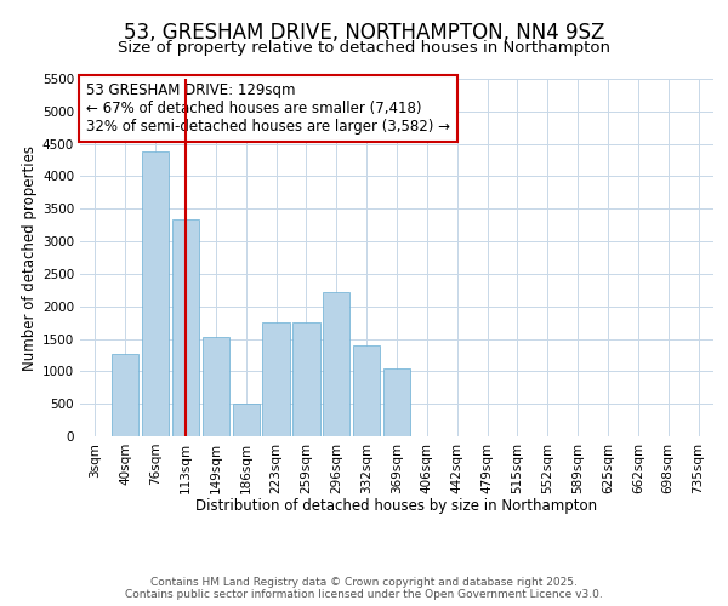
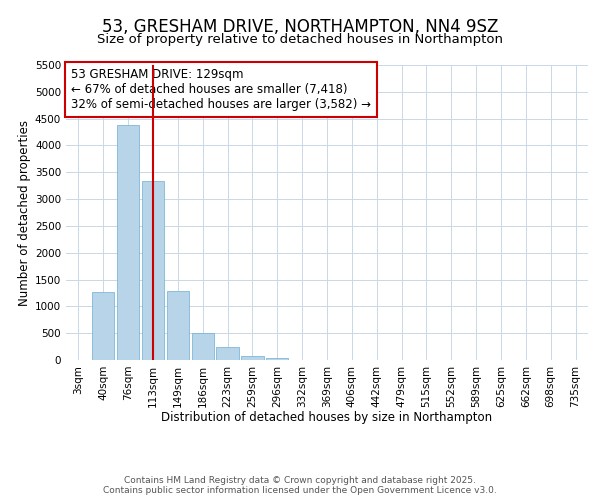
149sqm: 1520 -> 1290
223sqm: 1760 -> 240
259sqm: 1760 -> 80
296sqm: 2220 -> 30
332sqm: 1400 -> 0
369sqm: 1040 -> 0
